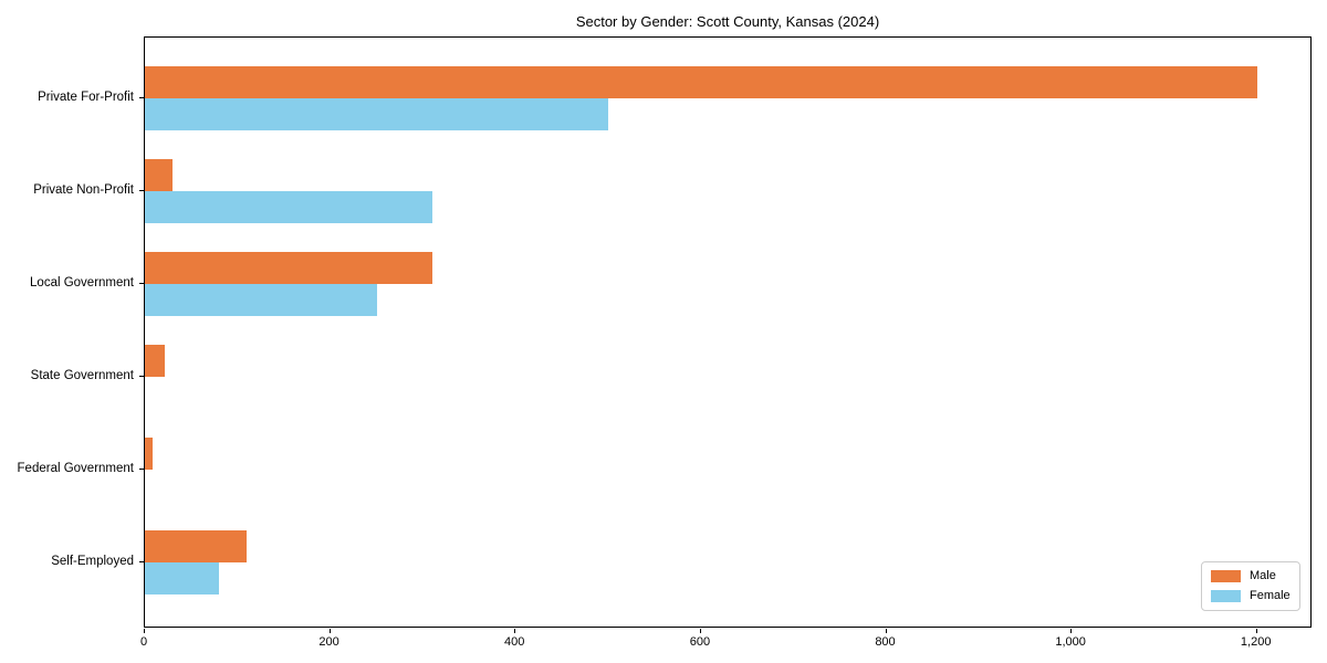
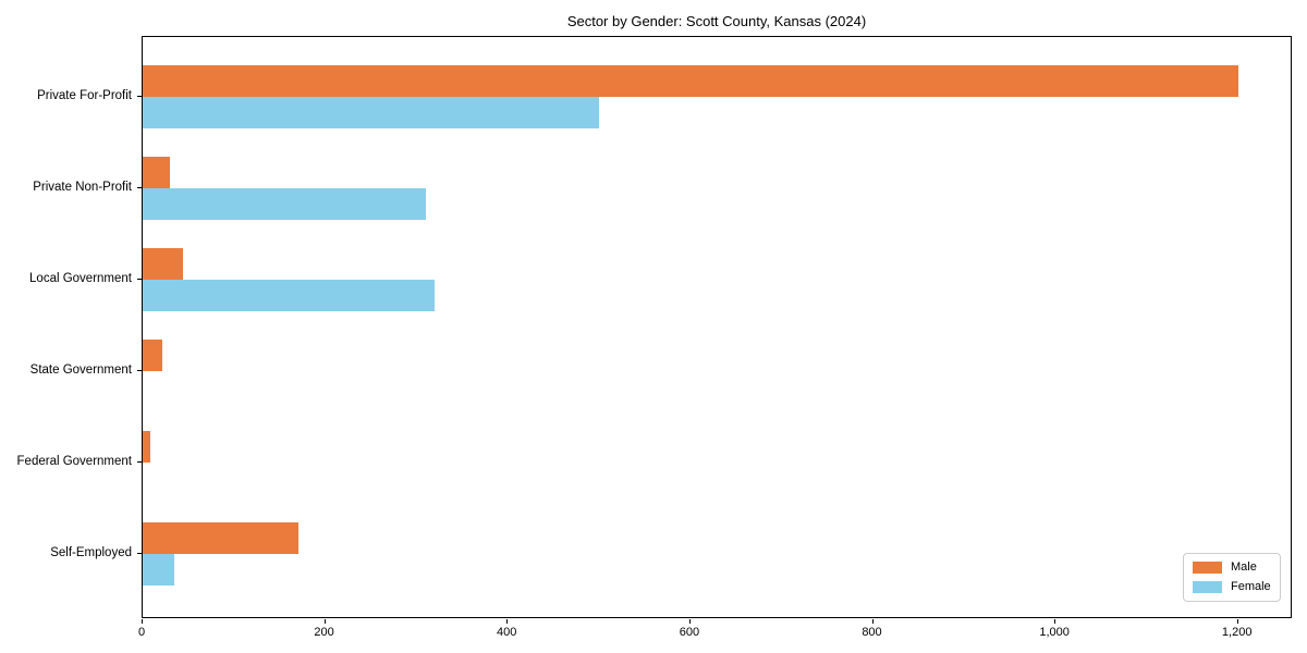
Male/Local Government: 310 -> 40
Female/Local Government: 250 -> 320
Male/Self-Employed: 110 -> 170
Female/Self-Employed: 80 -> 40
